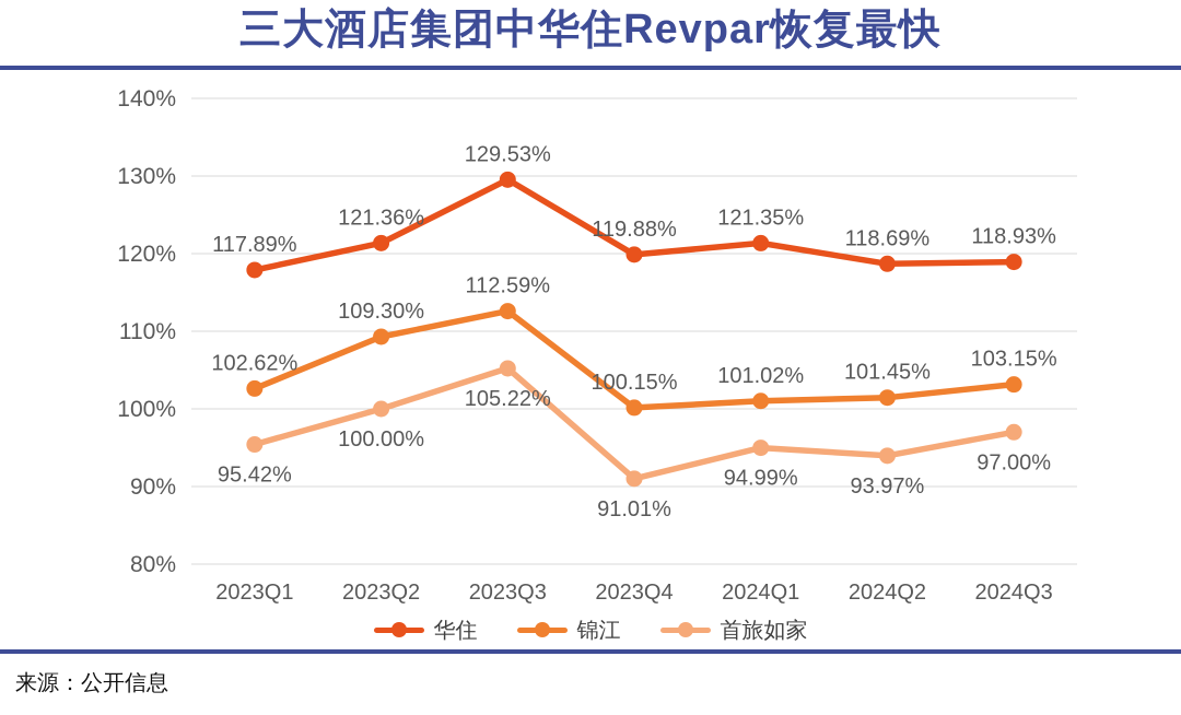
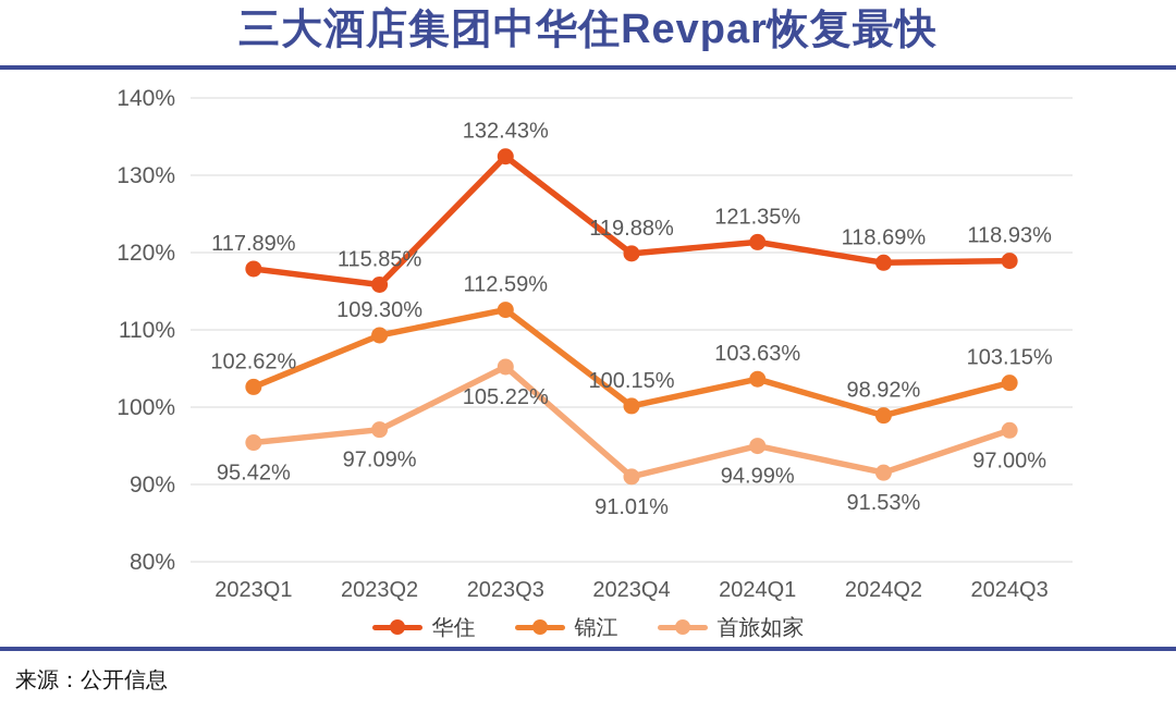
华住/2023Q2: 121.36% -> 115.85%
首旅如家/2023Q2: 100.00% -> 97.09%
华住/2023Q3: 129.53% -> 132.43%
锦江/2024Q1: 101.02% -> 103.63%
锦江/2024Q2: 101.45% -> 98.92%
首旅如家/2024Q2: 93.97% -> 91.53%
